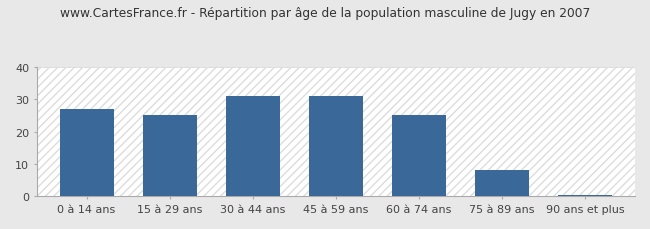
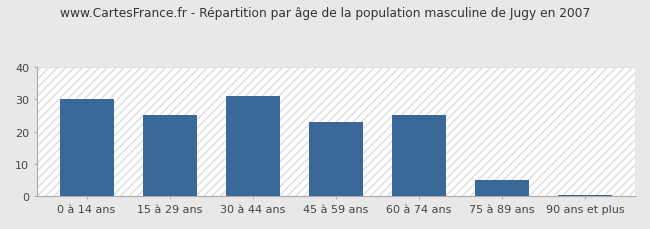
0 à 14 ans: 27.0 -> 30.0
45 à 59 ans: 31.0 -> 23.0
75 à 89 ans: 8.0 -> 5.0
